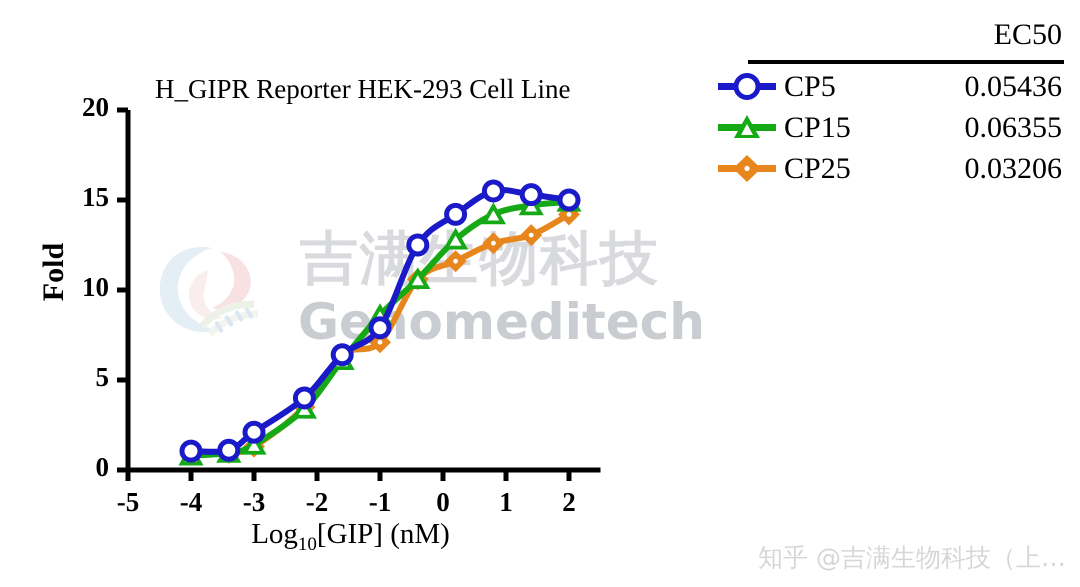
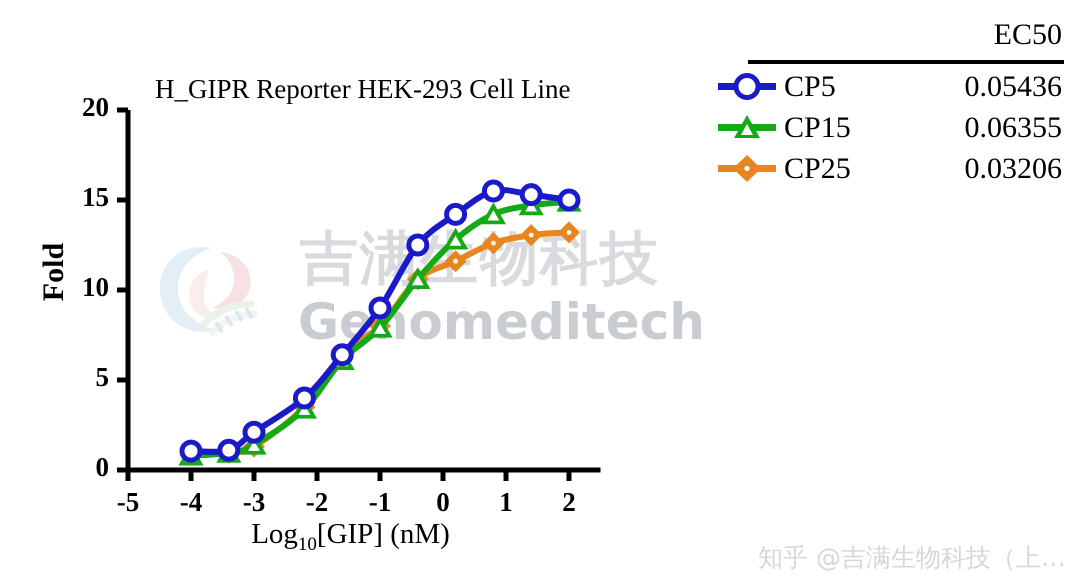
CP5/-1: 7.9 -> 9.0
CP15/-1: 8.6 -> 7.9
CP25/-1: 7.1 -> 8.0
CP25/2: 14.2 -> 13.2
